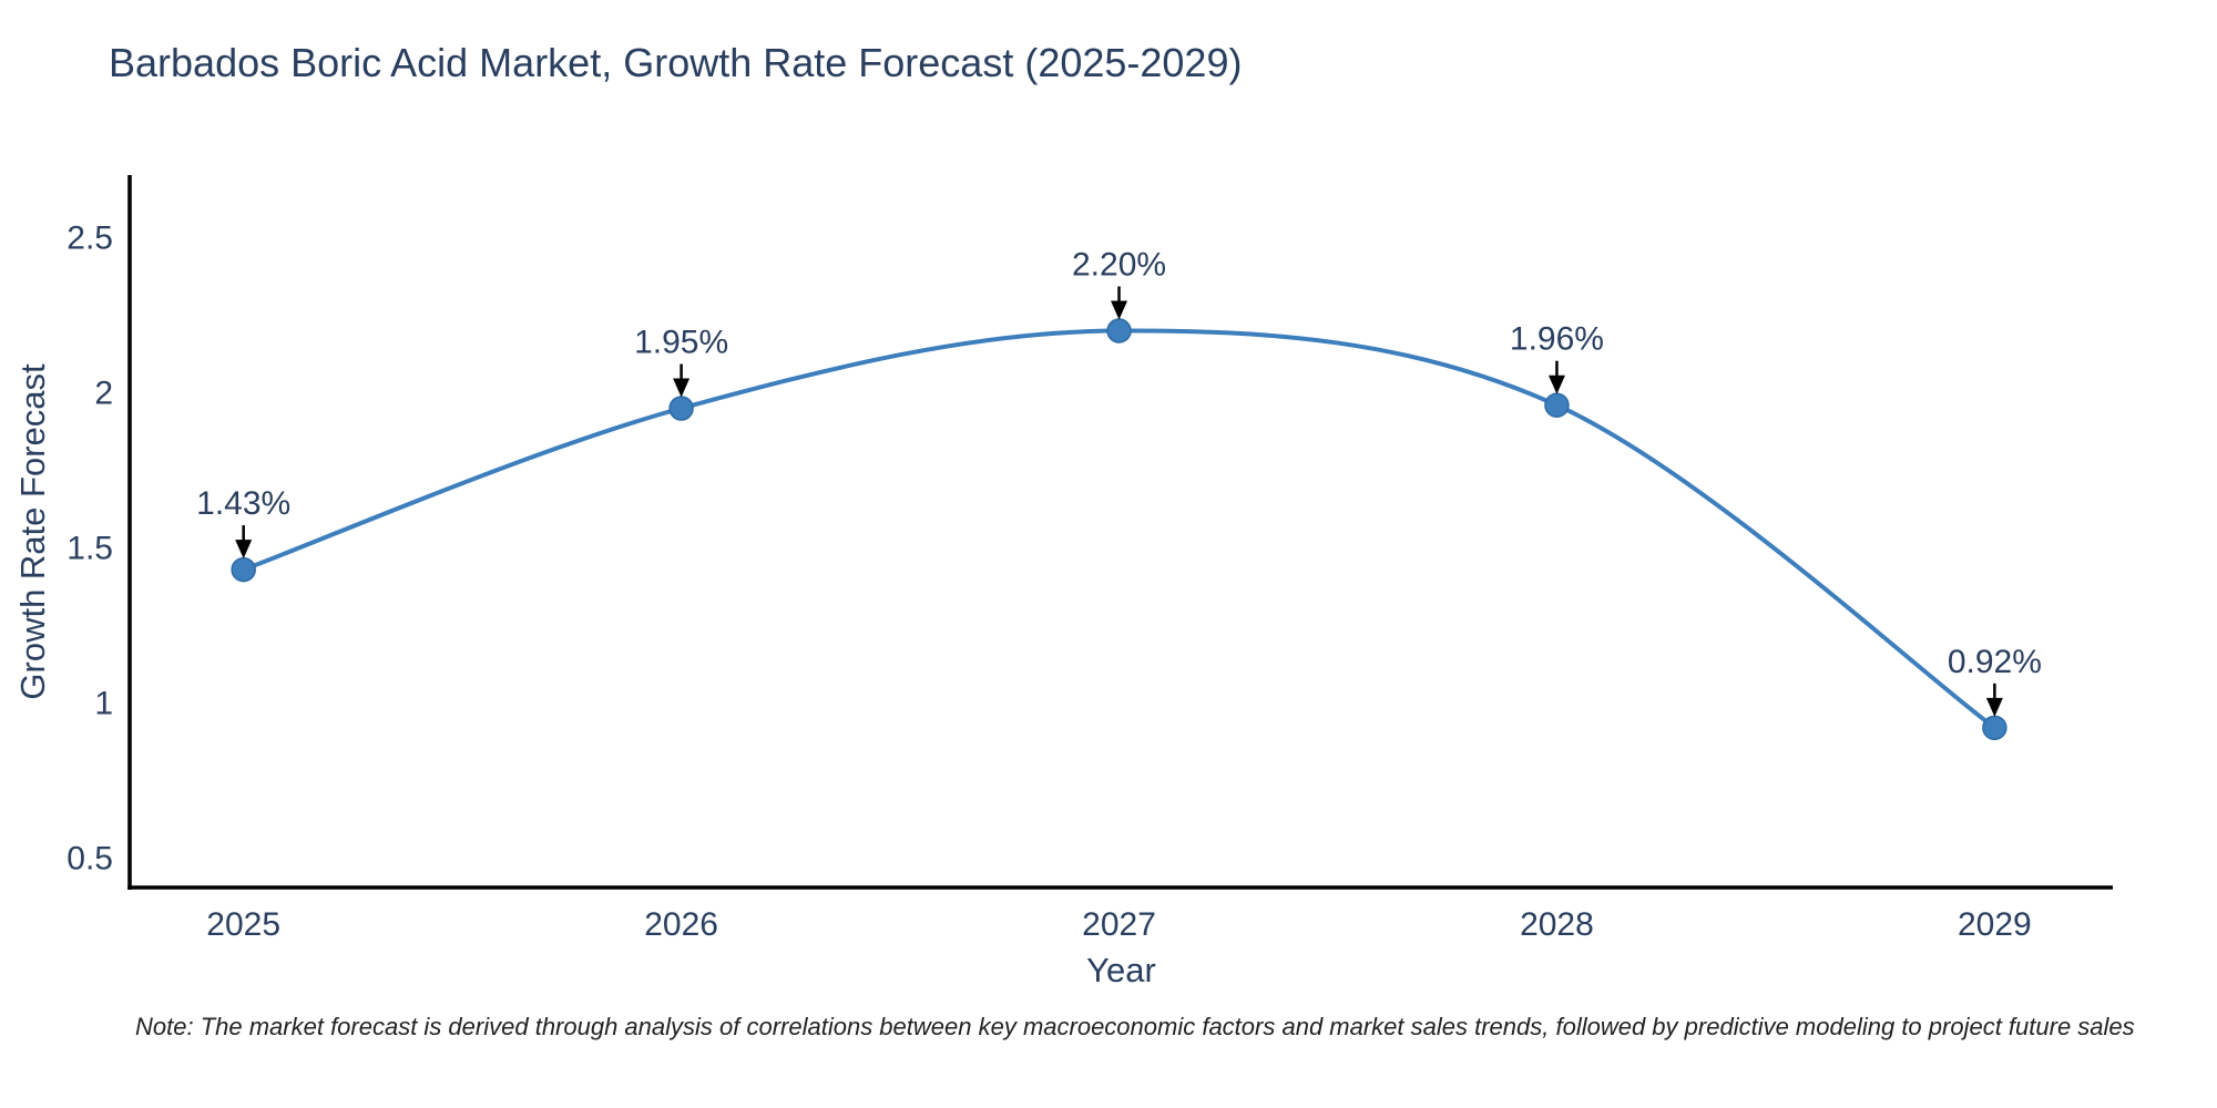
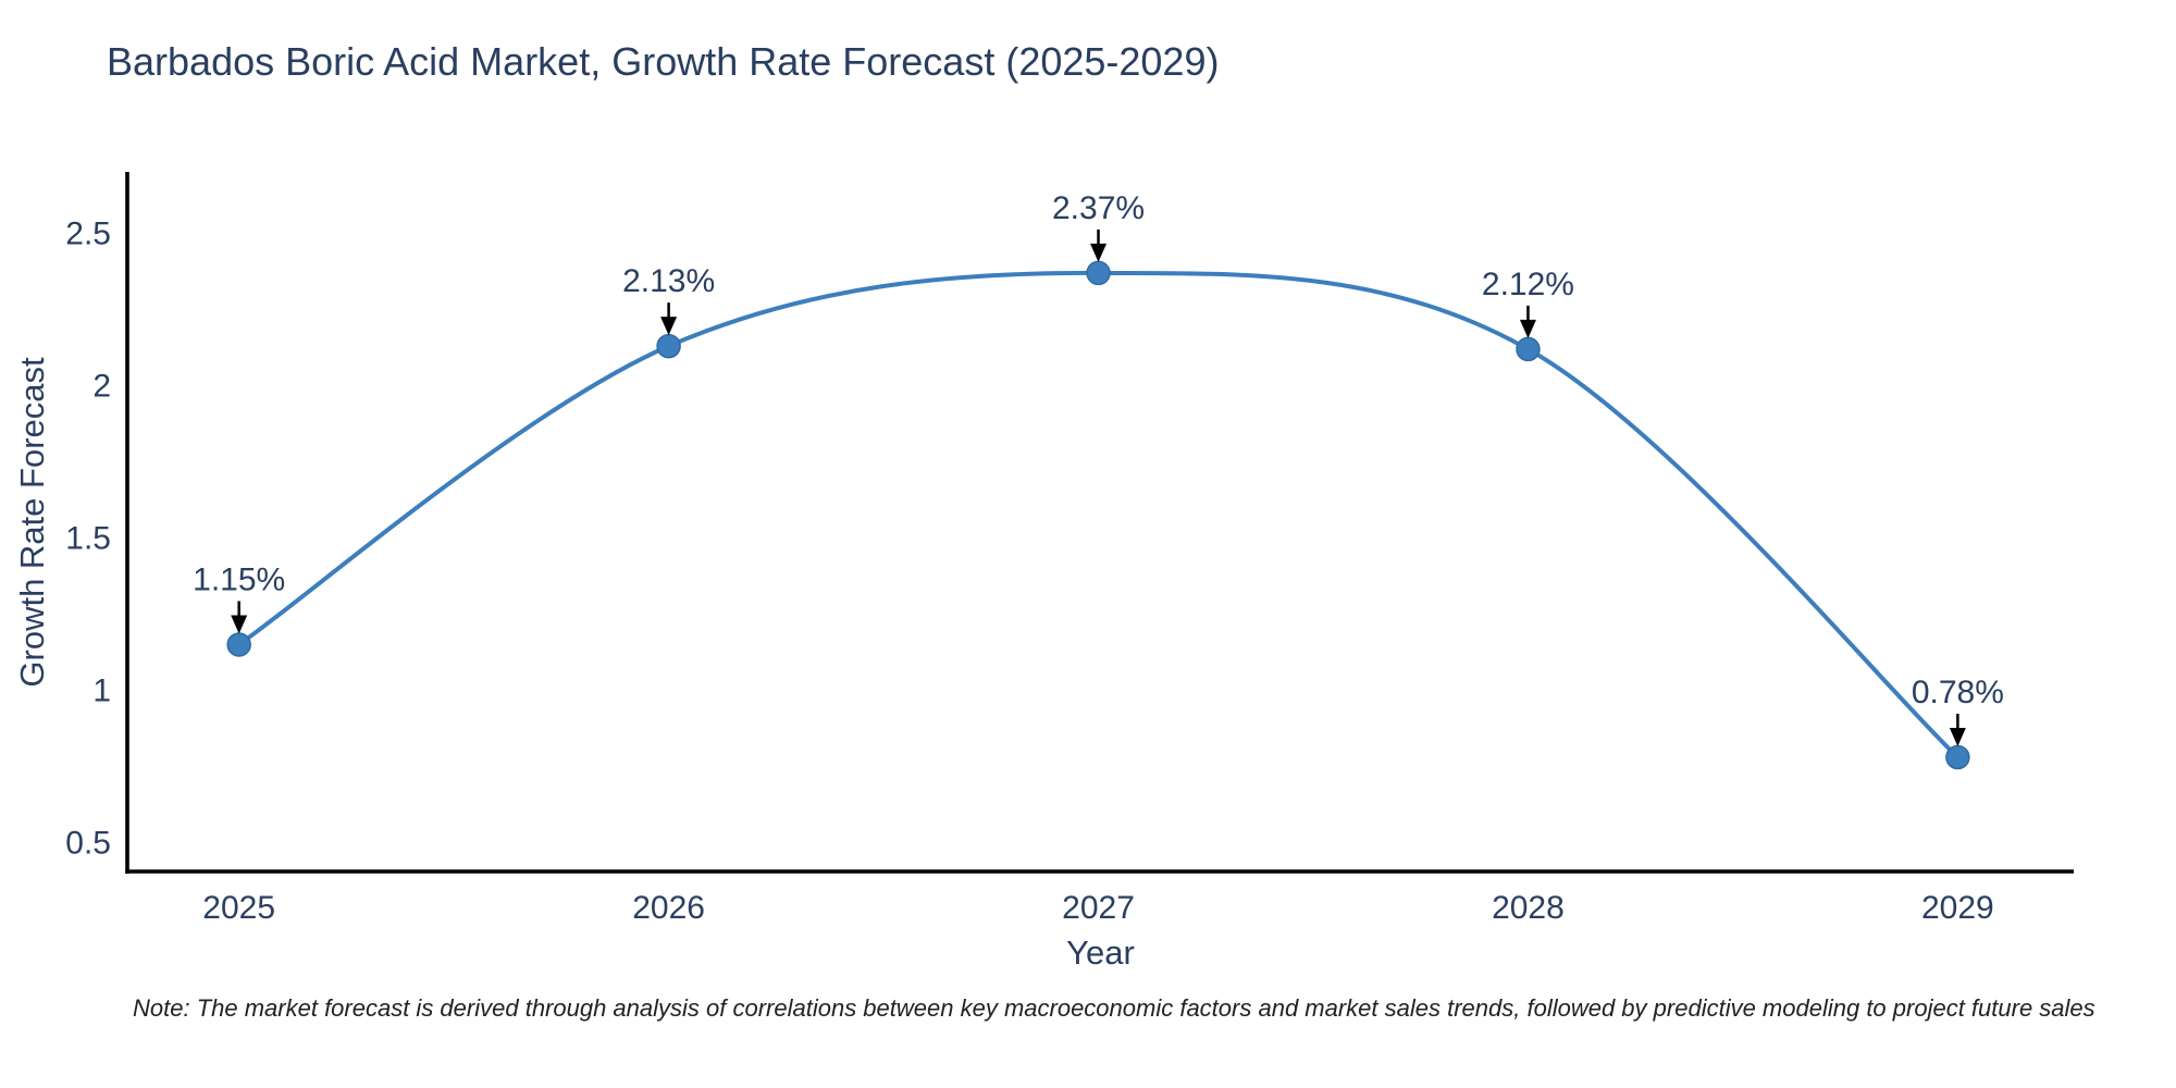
2025: 1.43% -> 1.15%
2026: 1.95% -> 2.13%
2027: 2.20% -> 2.37%
2028: 1.96% -> 2.12%
2029: 0.92% -> 0.78%
